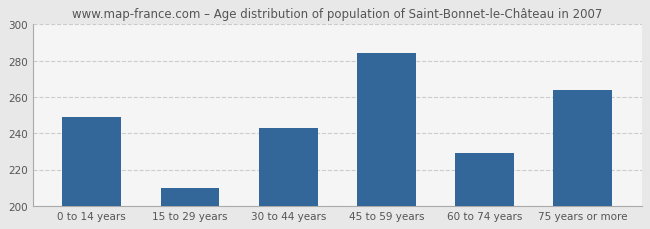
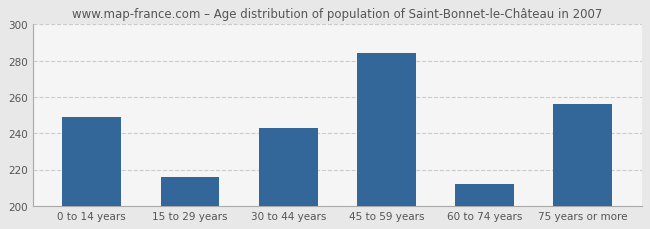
15 to 29 years: 210 -> 216
60 to 74 years: 229 -> 212
75 years or more: 264 -> 256
